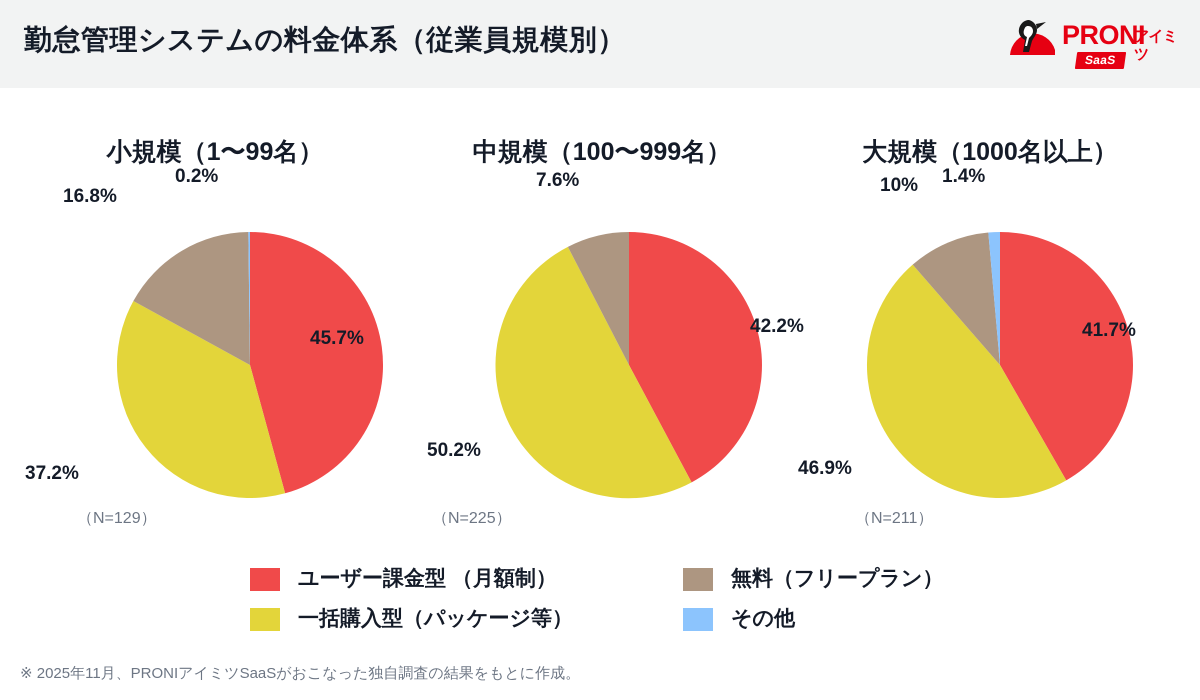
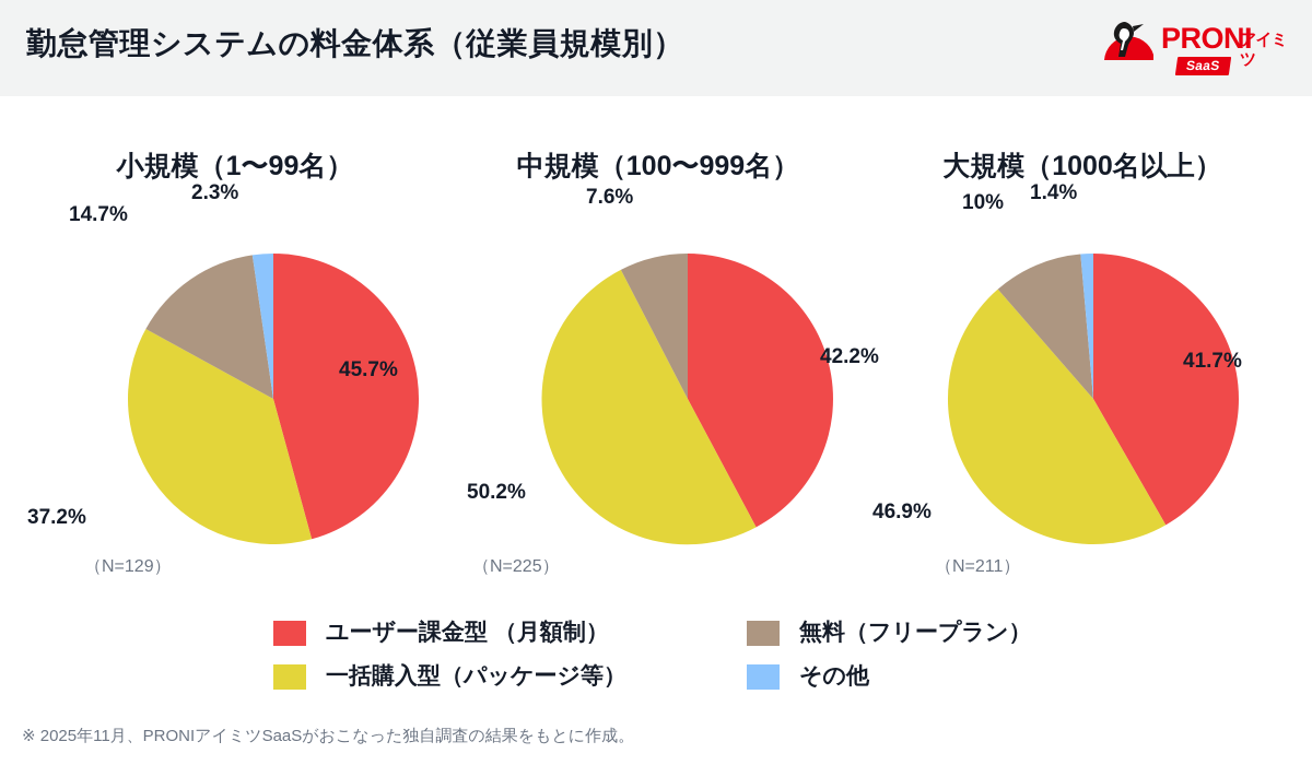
小規模（1〜99名）/無料（フリープラン）: 16.8% -> 14.7%
小規模（1〜99名）/その他: 0.2% -> 2.3%
